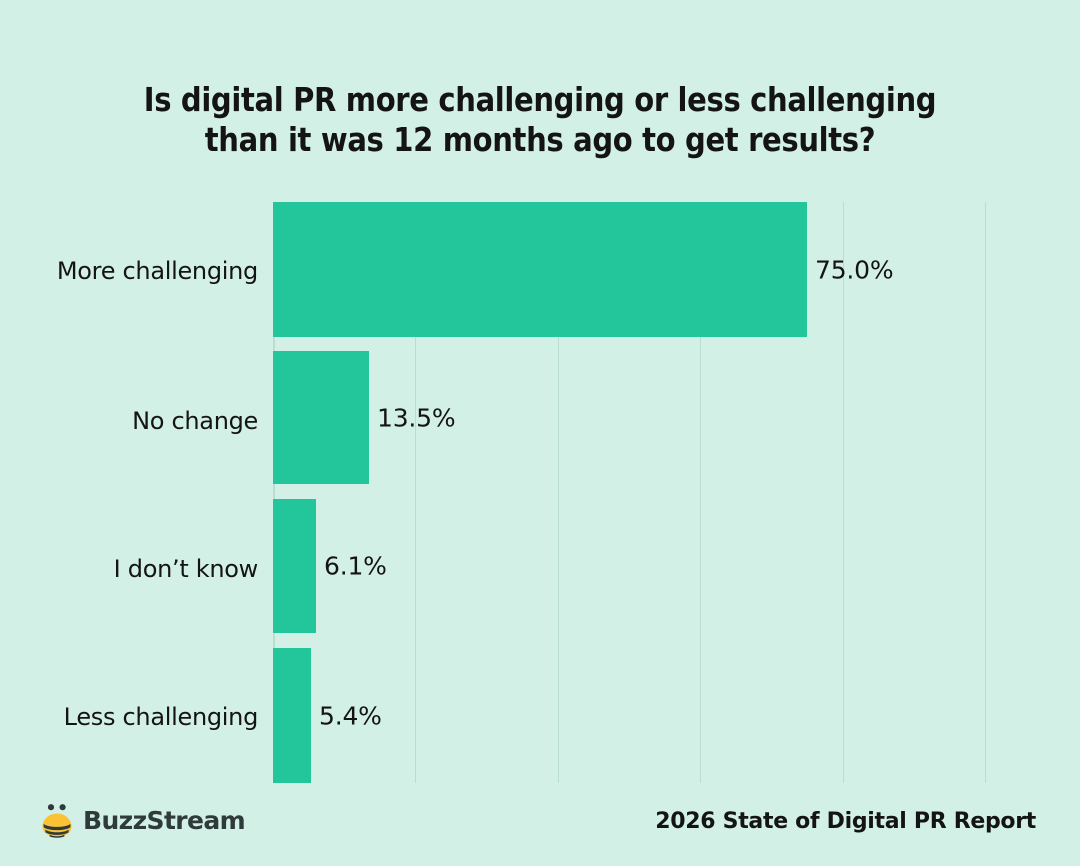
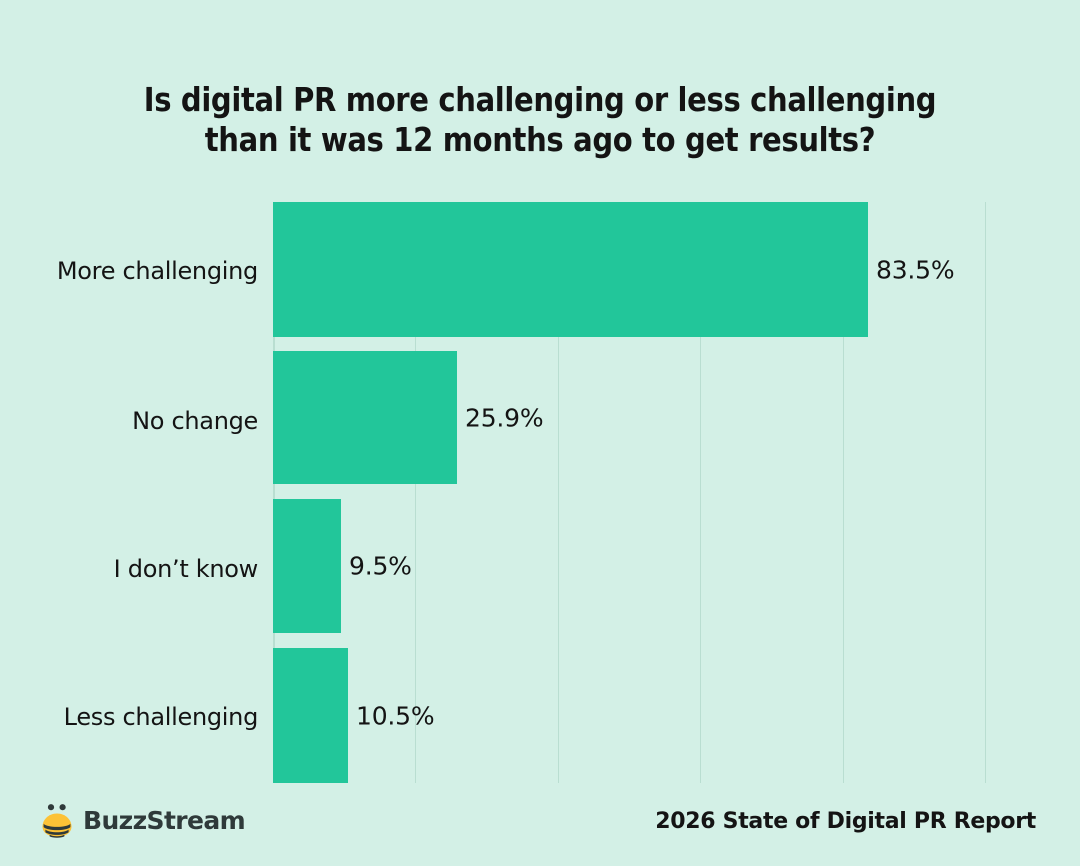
More challenging: 75.0% -> 83.5%
No change: 13.5% -> 25.9%
I don’t know: 6.1% -> 9.5%
Less challenging: 5.4% -> 10.5%
